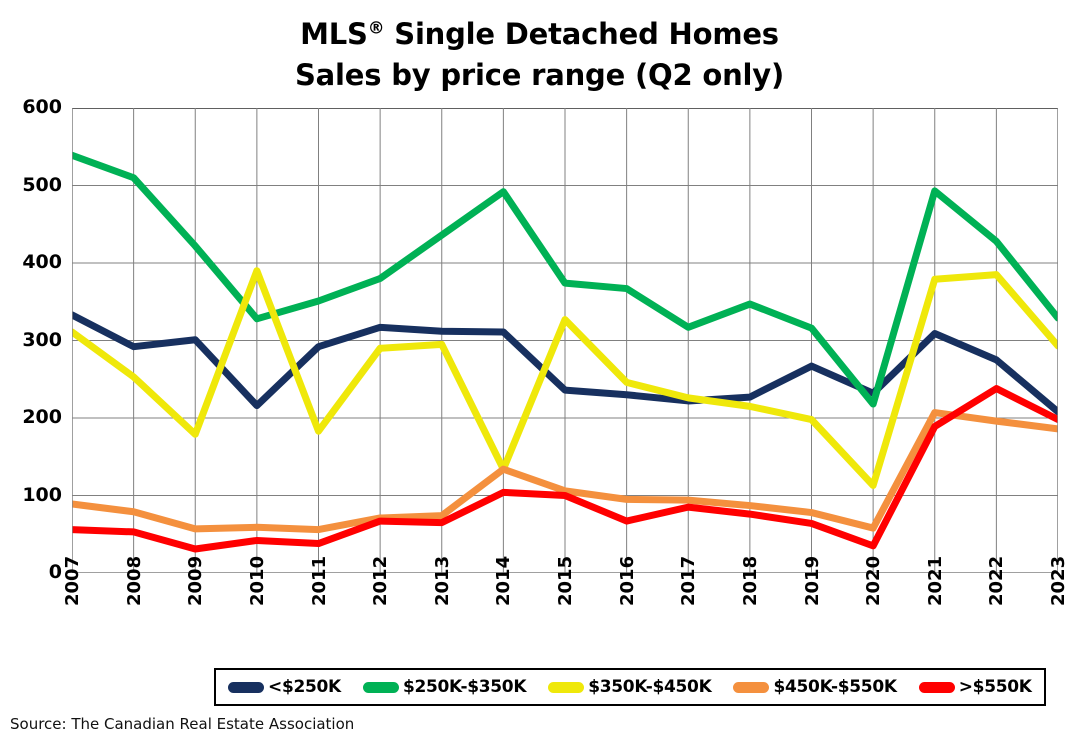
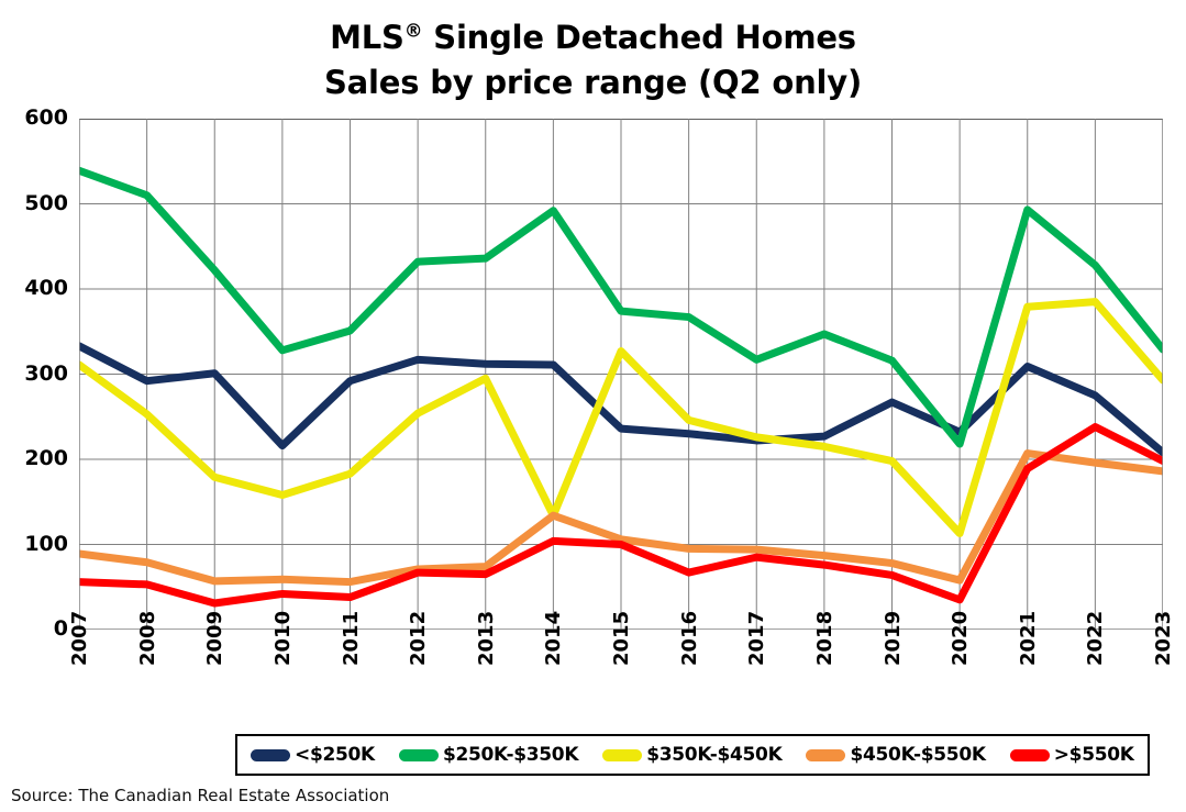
$350K-$450K/2010: 390 -> 160
$250K-$350K/2012: 380 -> 430
$350K-$450K/2012: 290 -> 250
